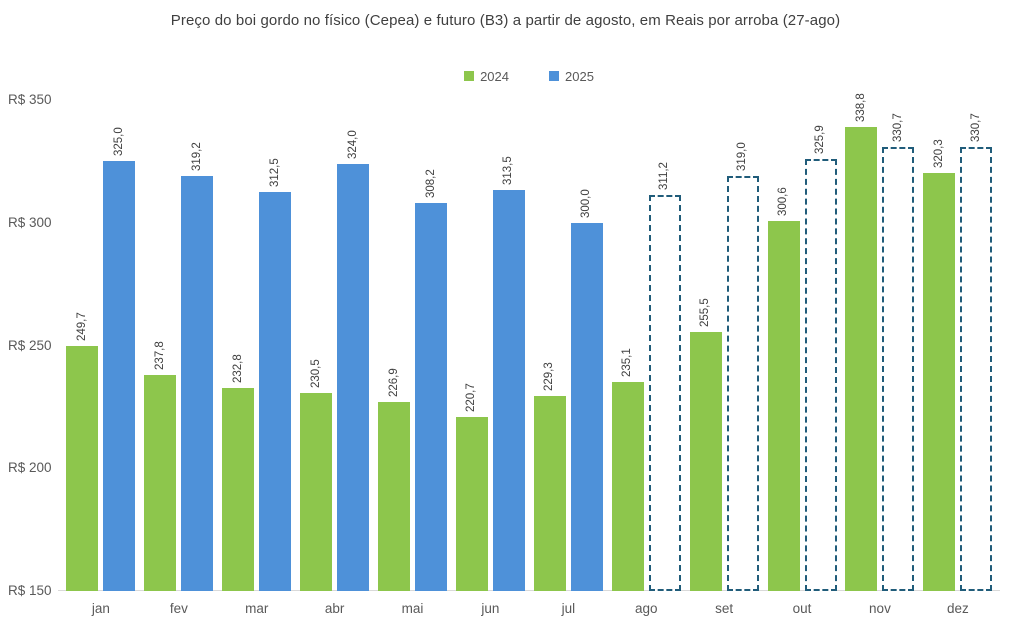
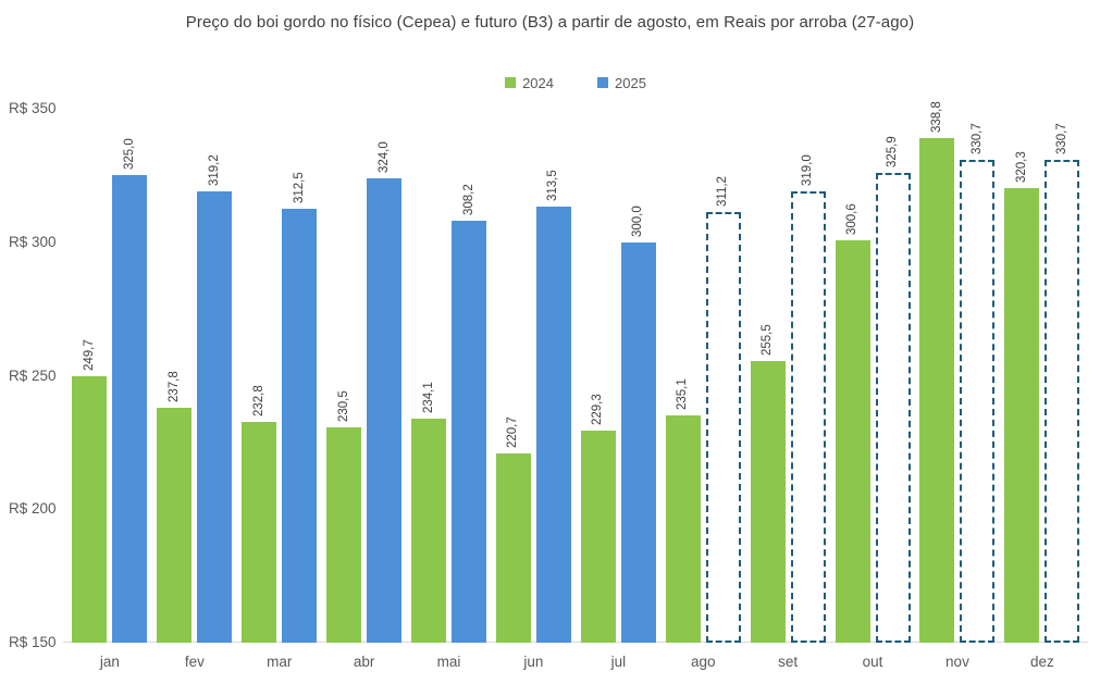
2024/mai: 226,9 -> 234,1
